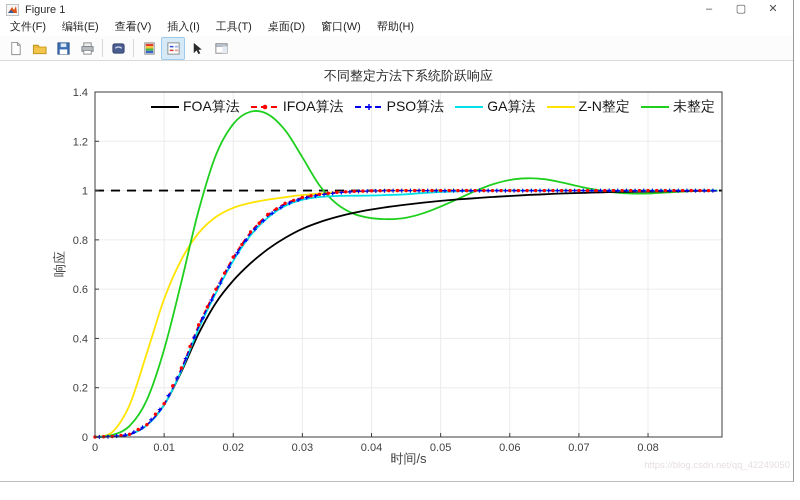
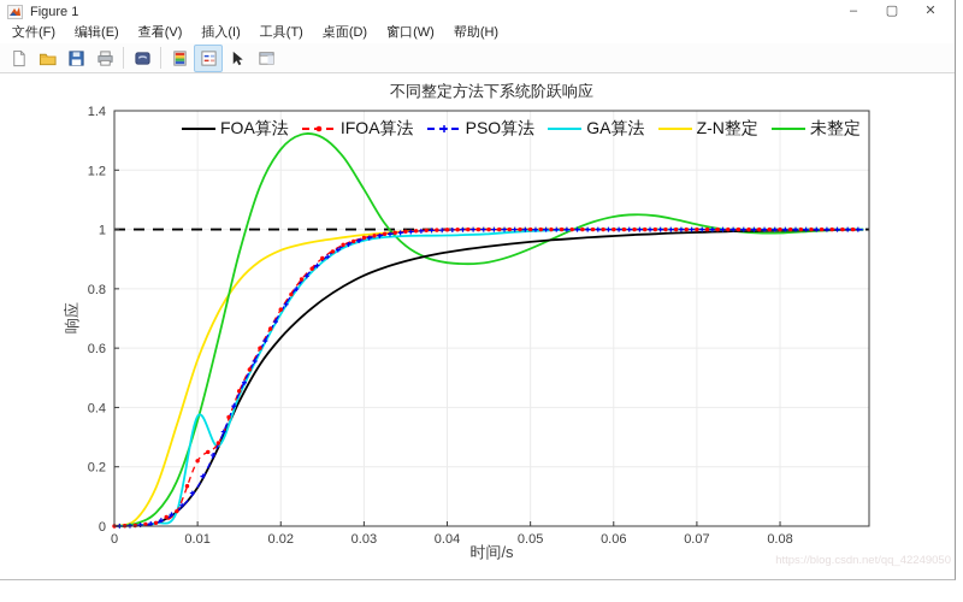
IFOA算法/0.01: 0.14 -> 0.22
GA算法/0.01: 0.13 -> 0.37
